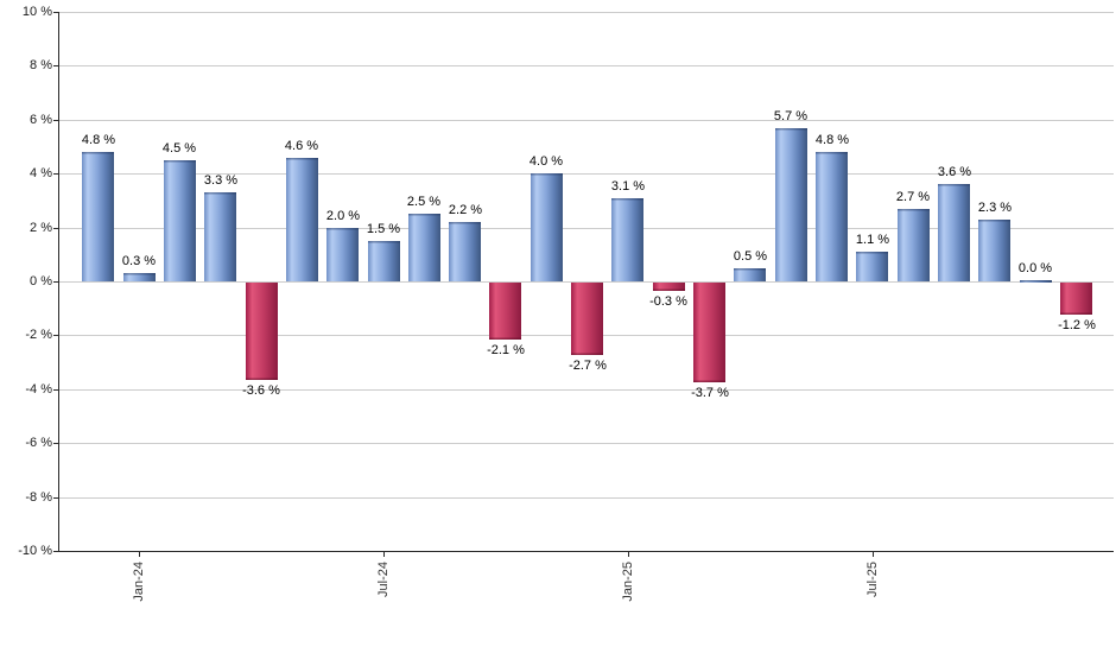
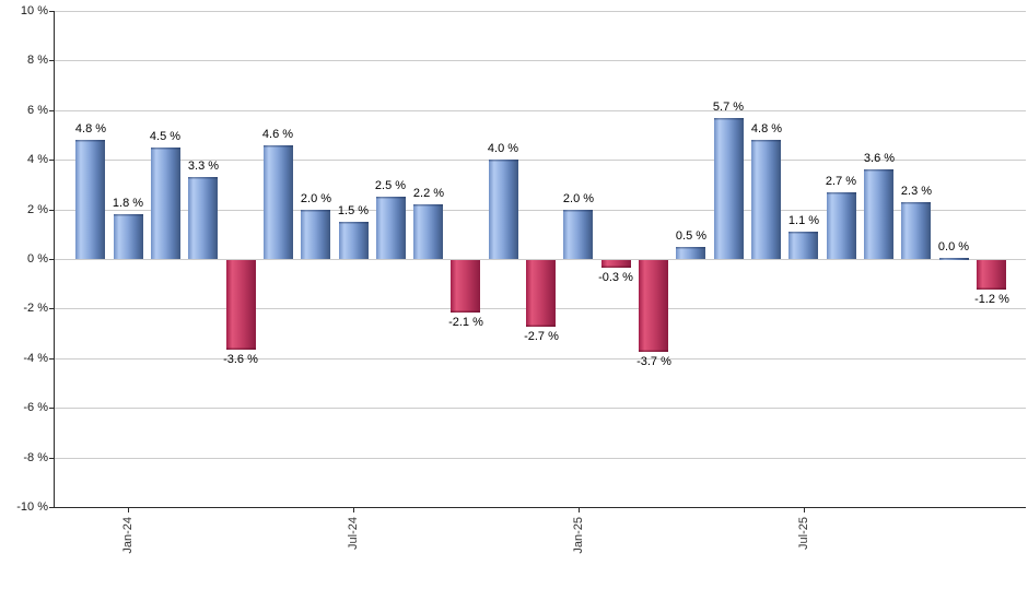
Jan-24: 0.3 -> 1.8
Jan-25: 3.1 -> 2.0
